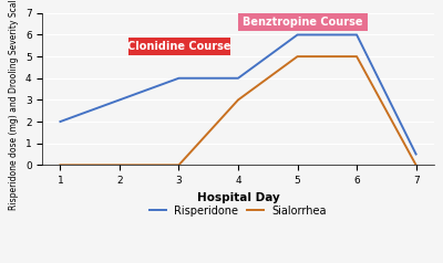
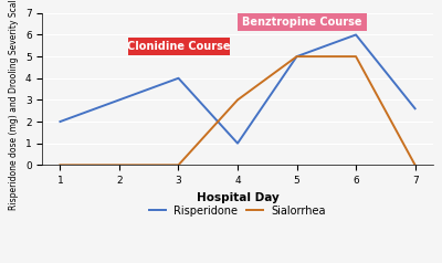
Risperidone/4: 4.0 -> 1.0
Risperidone/5: 6.0 -> 5.0
Risperidone/7: 0.5 -> 2.6
